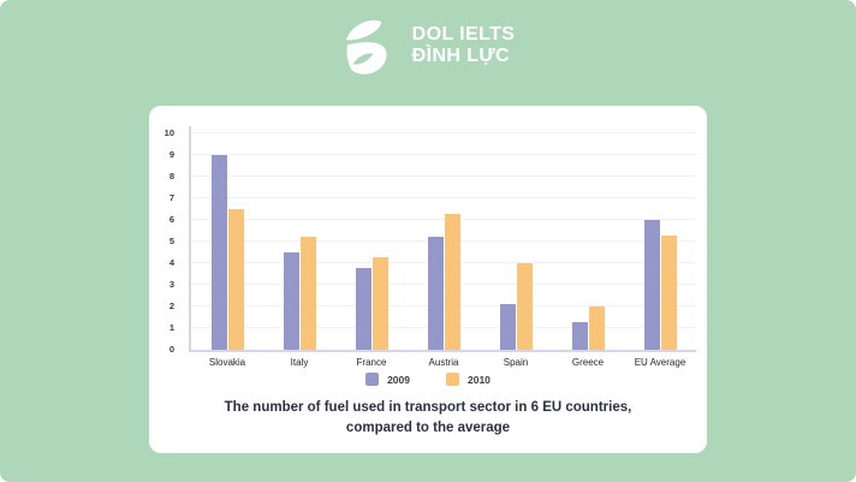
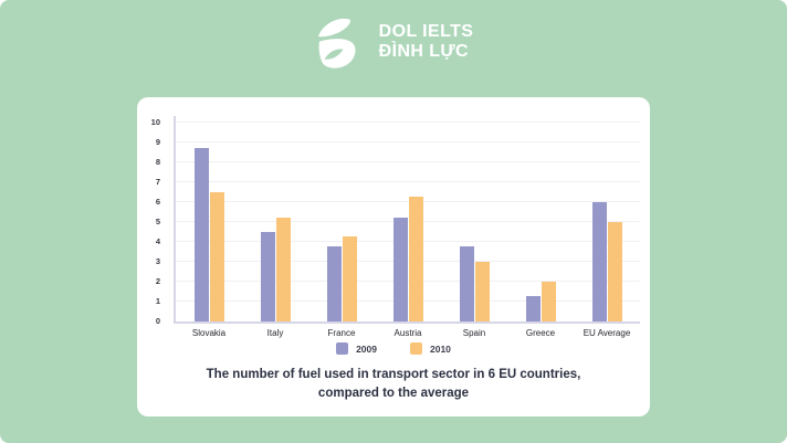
2009/Slovakia: 9.0 -> 8.7
2009/Spain: 2.1 -> 3.8
2010/Spain: 4.0 -> 3.0
2010/EU Average: 5.3 -> 5.0
